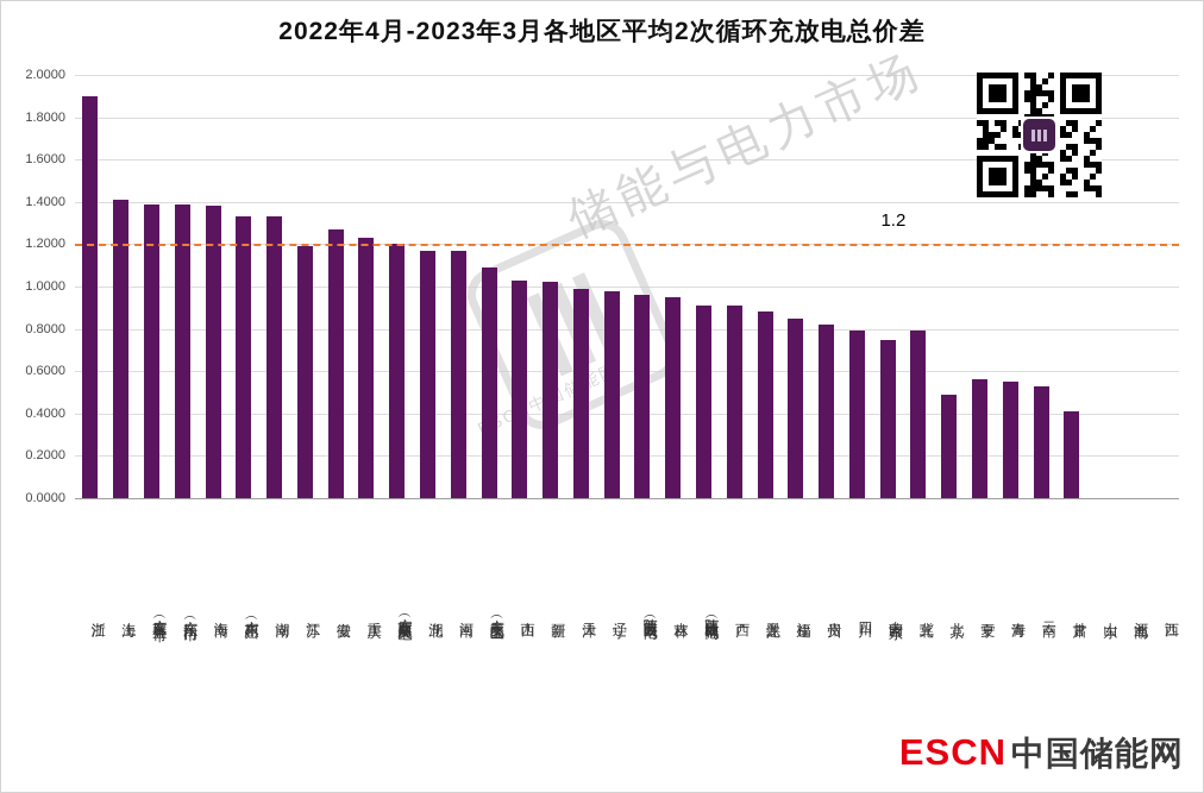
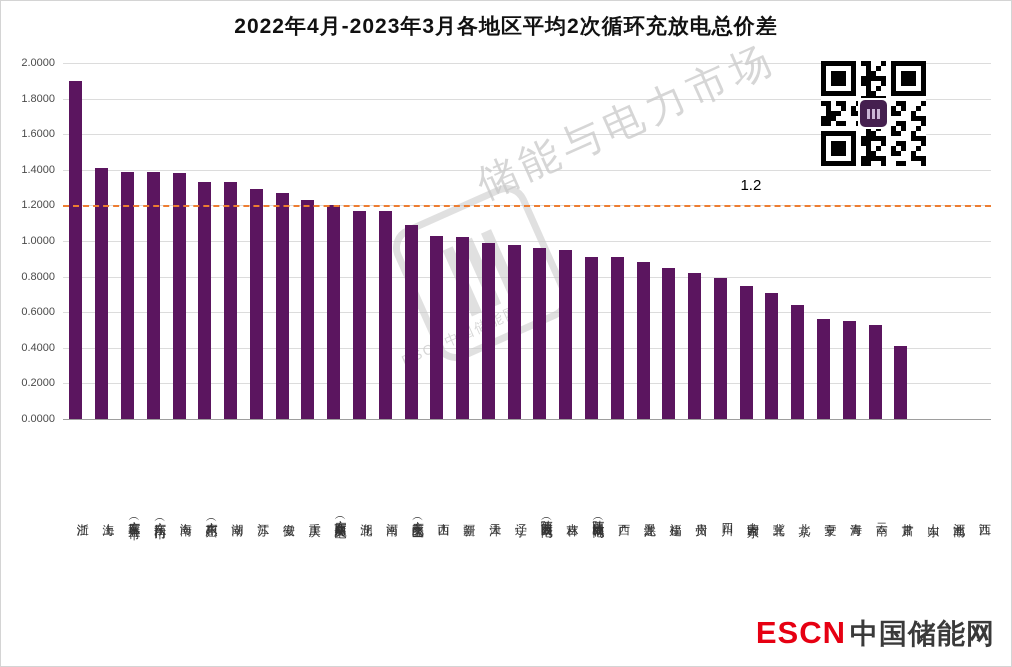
江苏: 1.19 -> 1.29
冀北: 0.79 -> 0.71
北京: 0.49 -> 0.64
